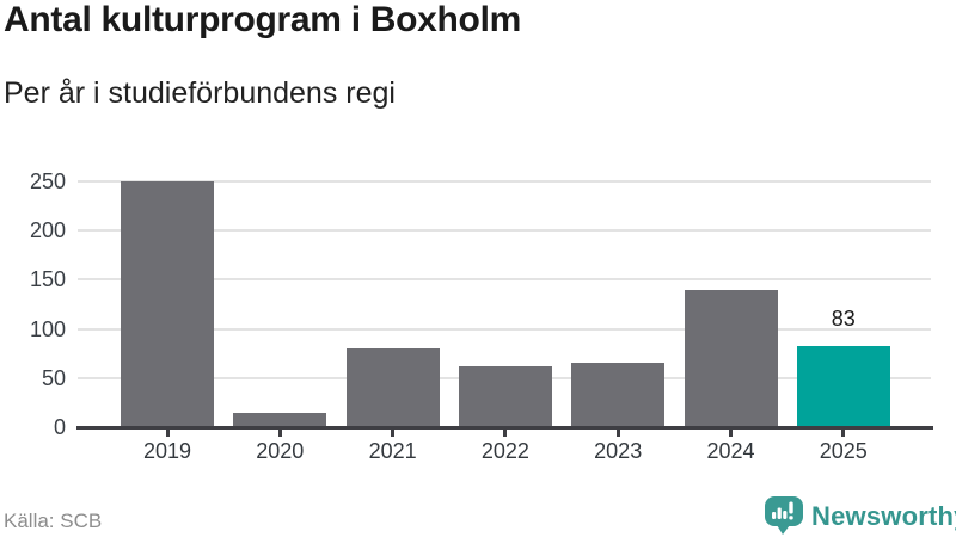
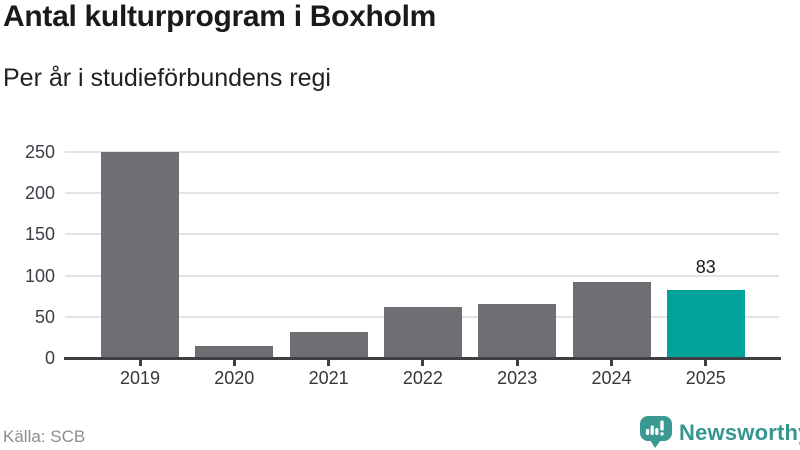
2021: 80 -> 30
2024: 140 -> 90
